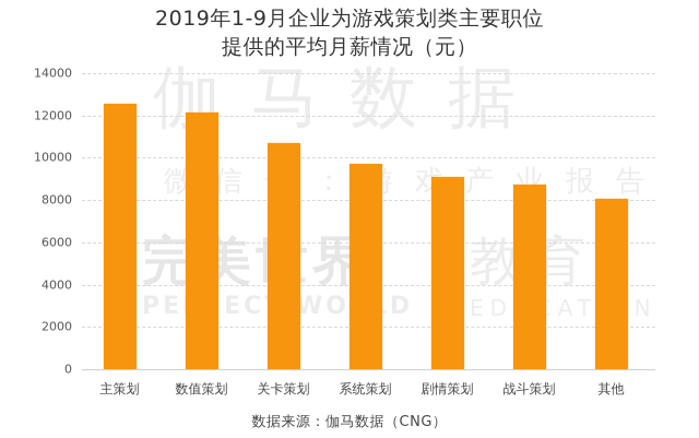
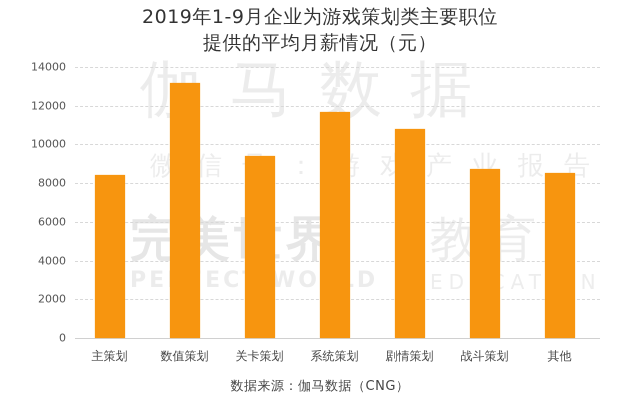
主策划: 12600 -> 8400
数值策划: 12200 -> 13200
关卡策划: 10700 -> 9400
系统策划: 9700 -> 11700
剧情策划: 9100 -> 10800
其他: 8000 -> 8500
